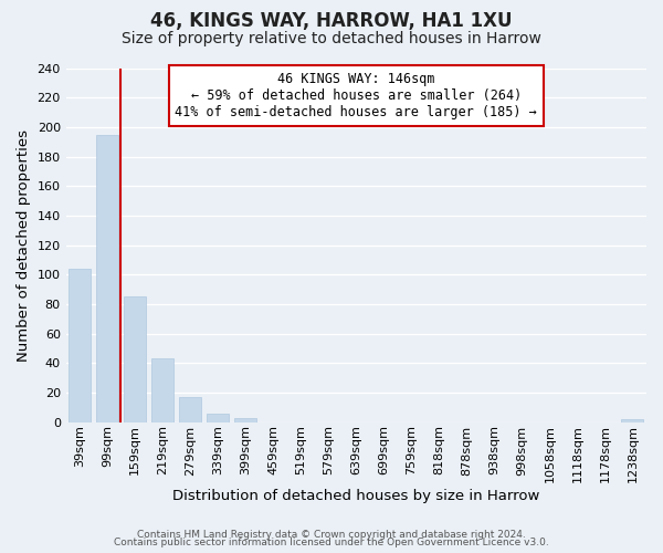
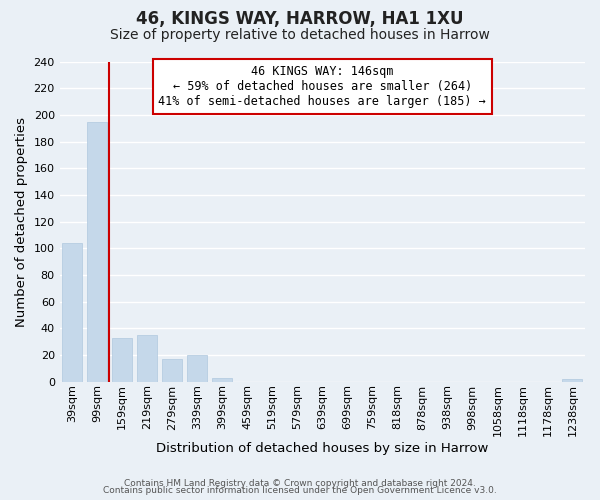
159sqm: 85 -> 33
219sqm: 43 -> 35
339sqm: 6 -> 20
